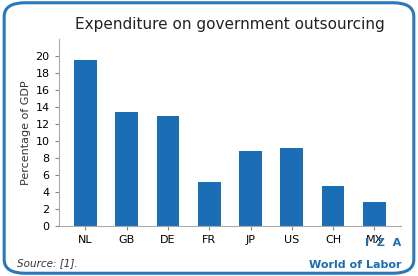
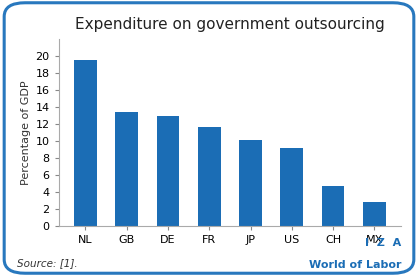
FR: 5.2 -> 11.7
JP: 8.8 -> 10.1
